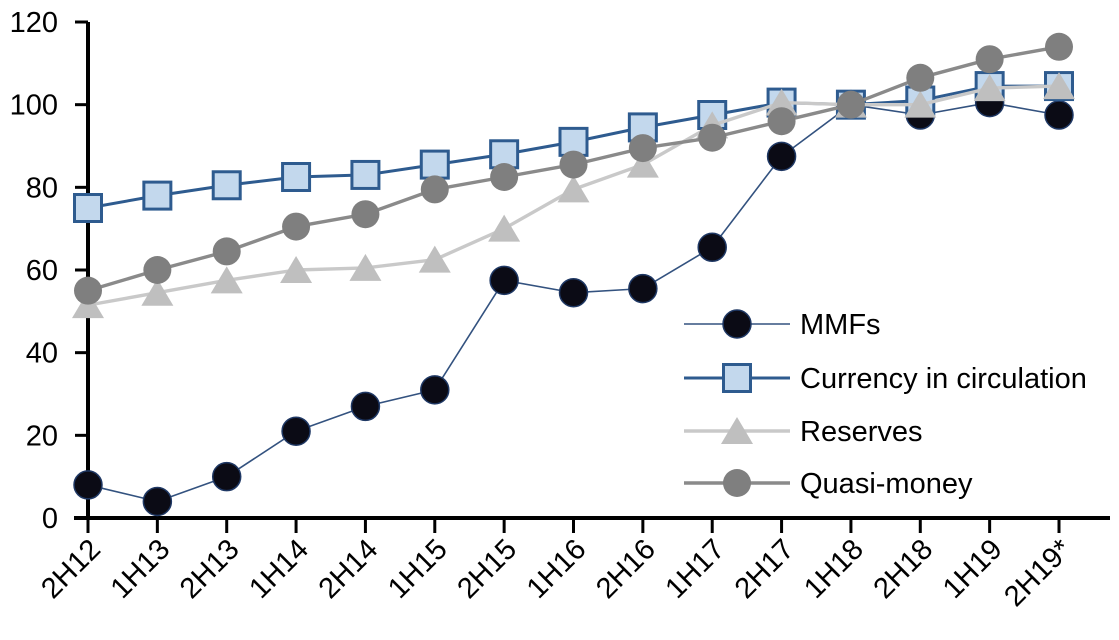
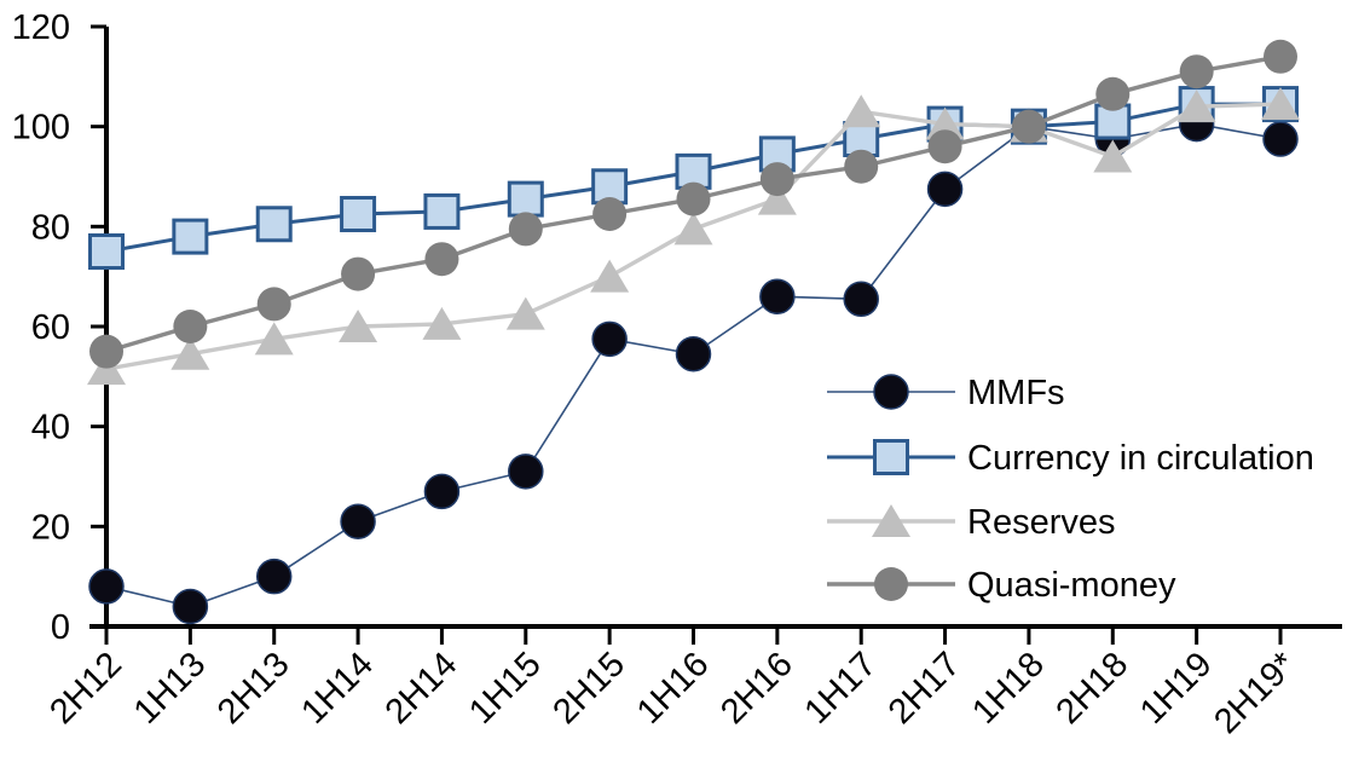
MMFs/2H16: 56 -> 66
Reserves/1H17: 95 -> 103
Reserves/2H18: 100 -> 94
